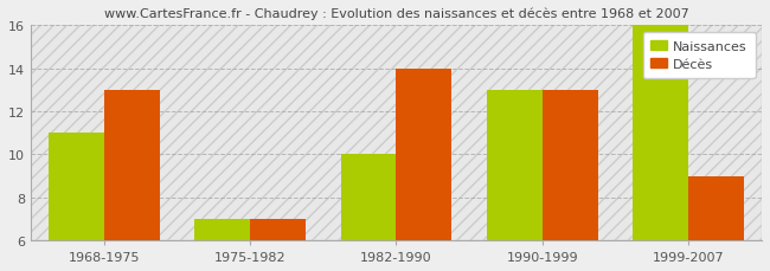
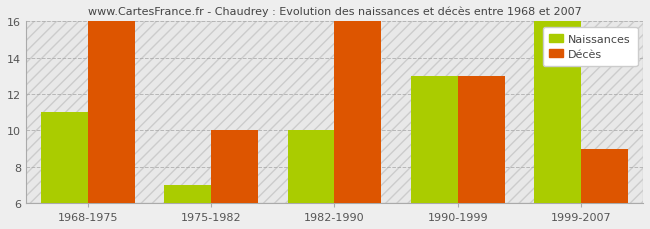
Décès/1968-1975: 13 -> 16
Décès/1975-1982: 7 -> 10
Décès/1982-1990: 14 -> 16
